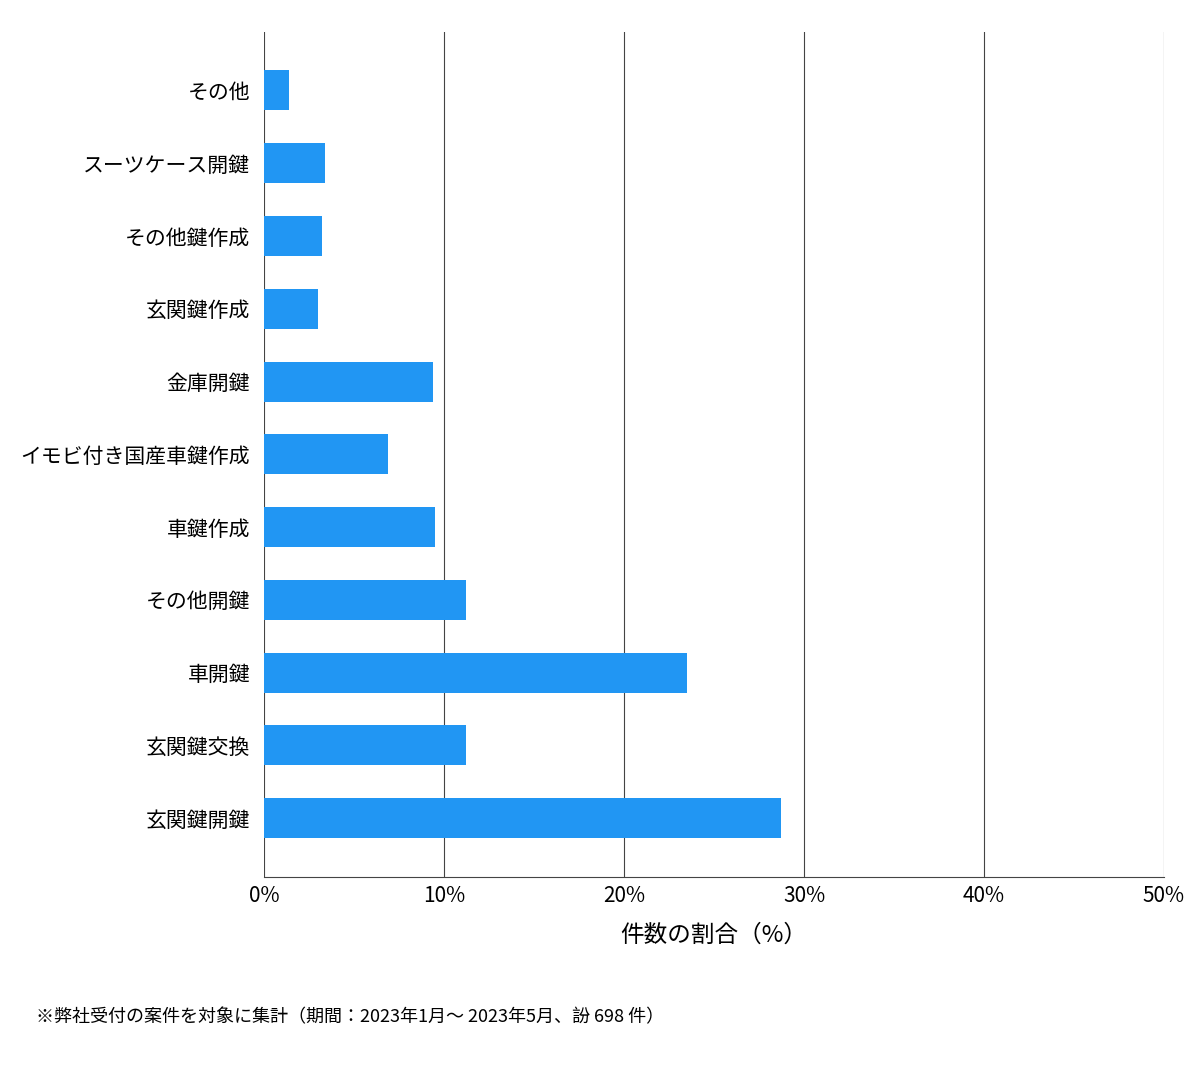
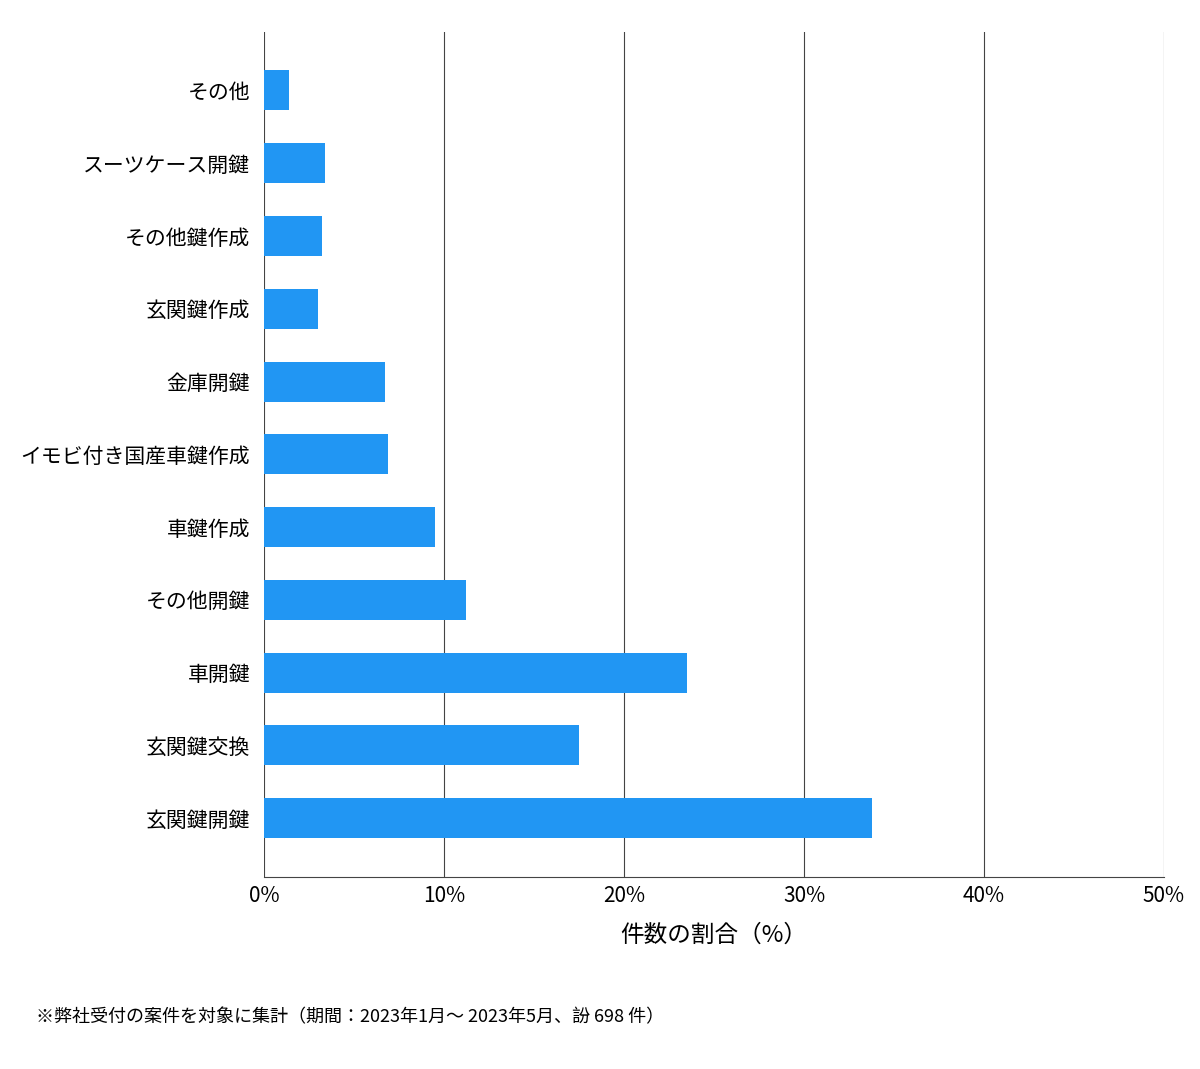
金庫開鍵: 9.4% -> 6.7%
玄関鍵交換: 11.2% -> 17.5%
玄関鍵開鍵: 28.7% -> 33.8%
